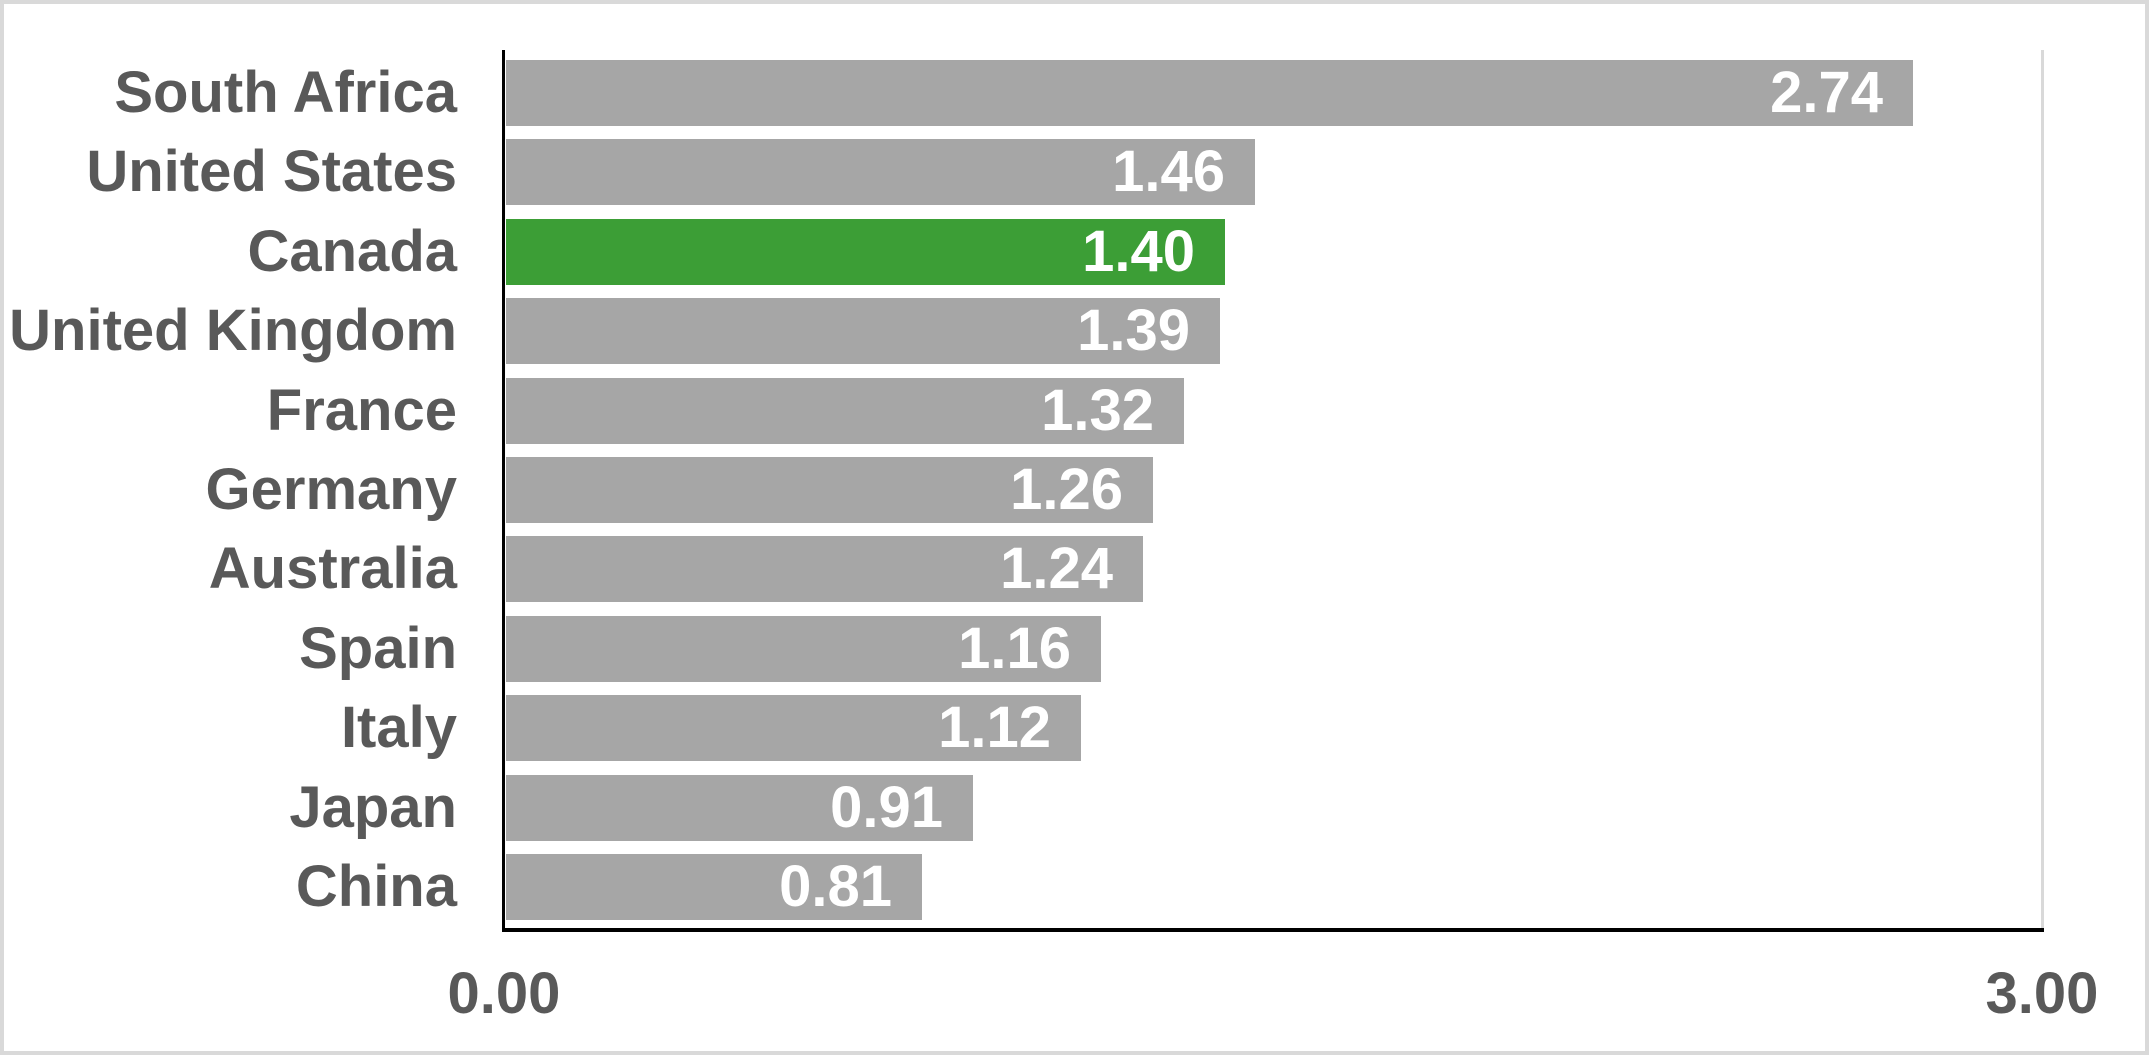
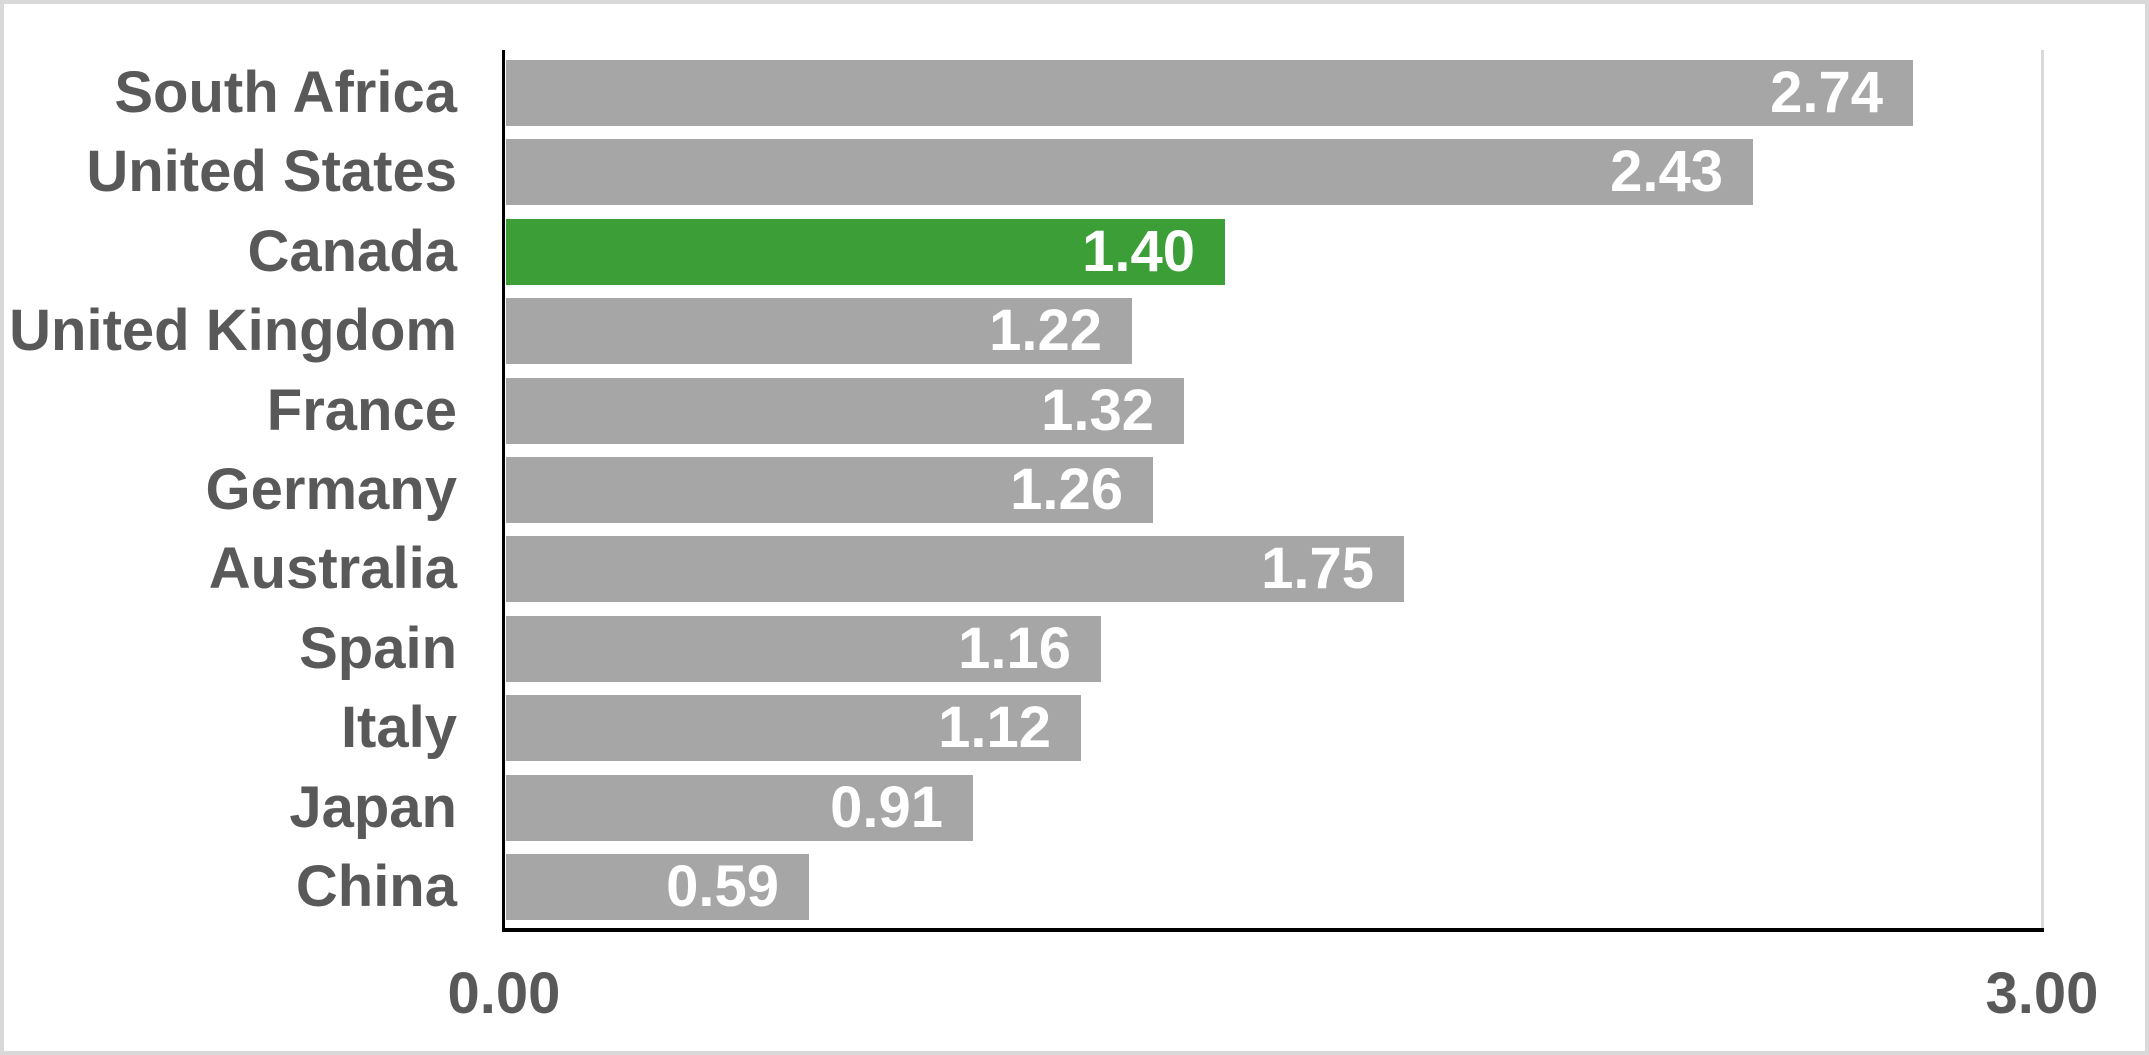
United States: 1.46 -> 2.43
United Kingdom: 1.39 -> 1.22
Australia: 1.24 -> 1.75
China: 0.81 -> 0.59
